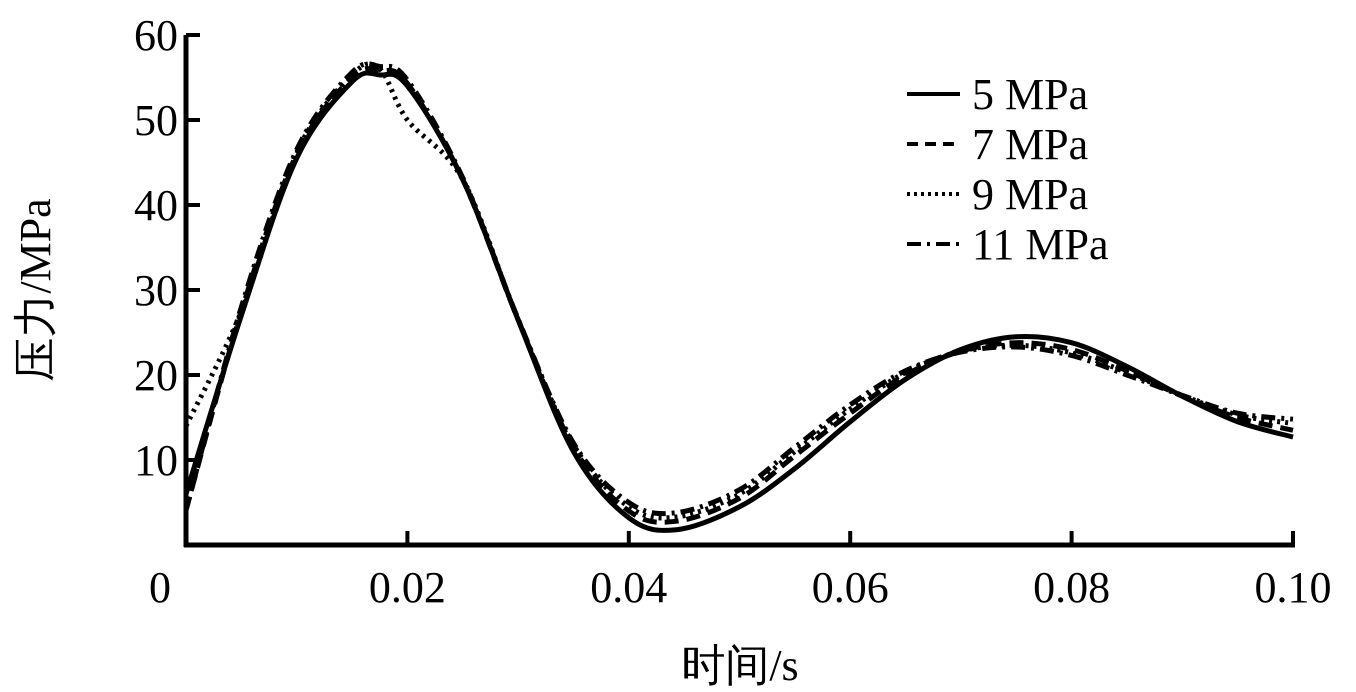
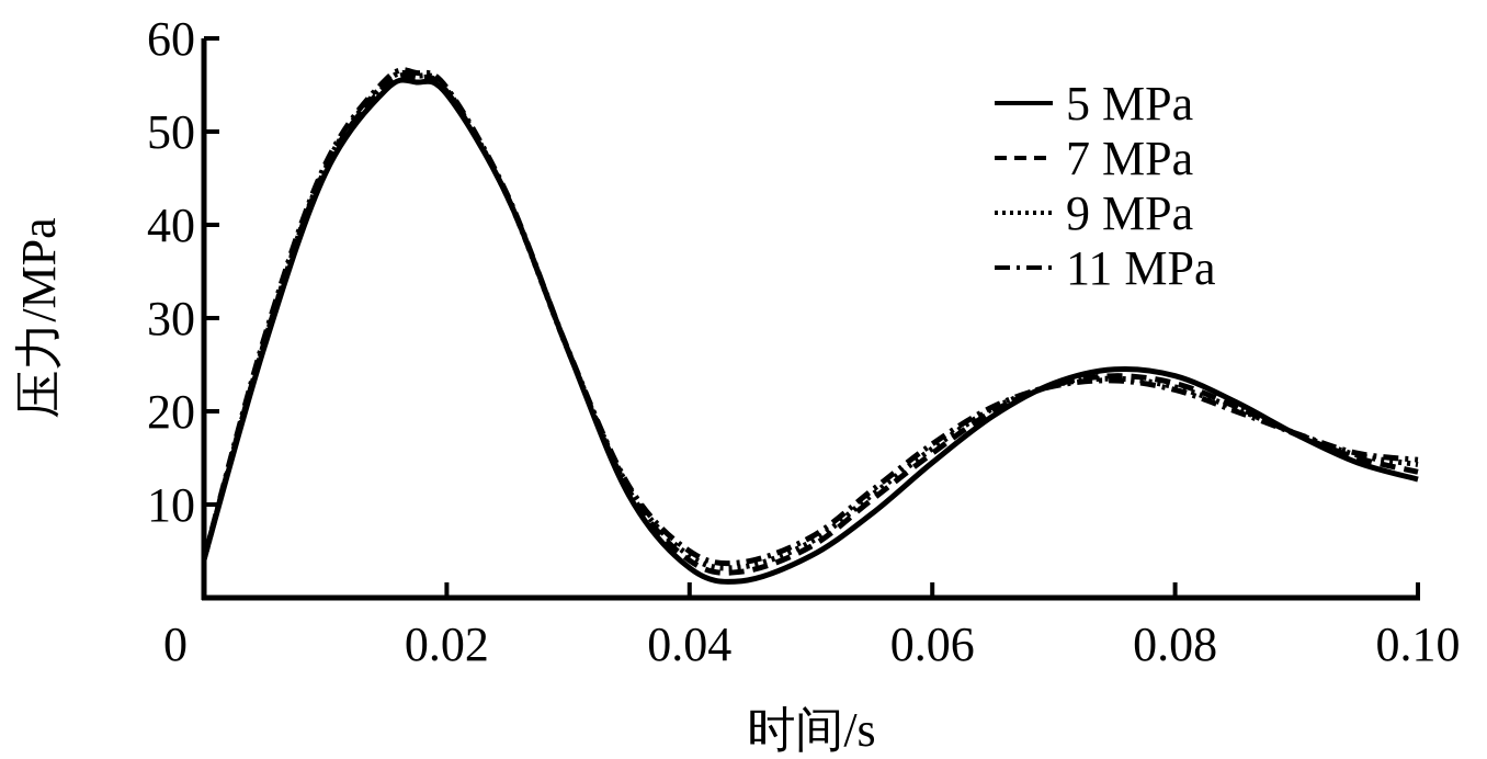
5 MPa/0: 6 -> 4
9 MPa/0: 14 -> 4
9 MPa/0.02: 50 -> 54
